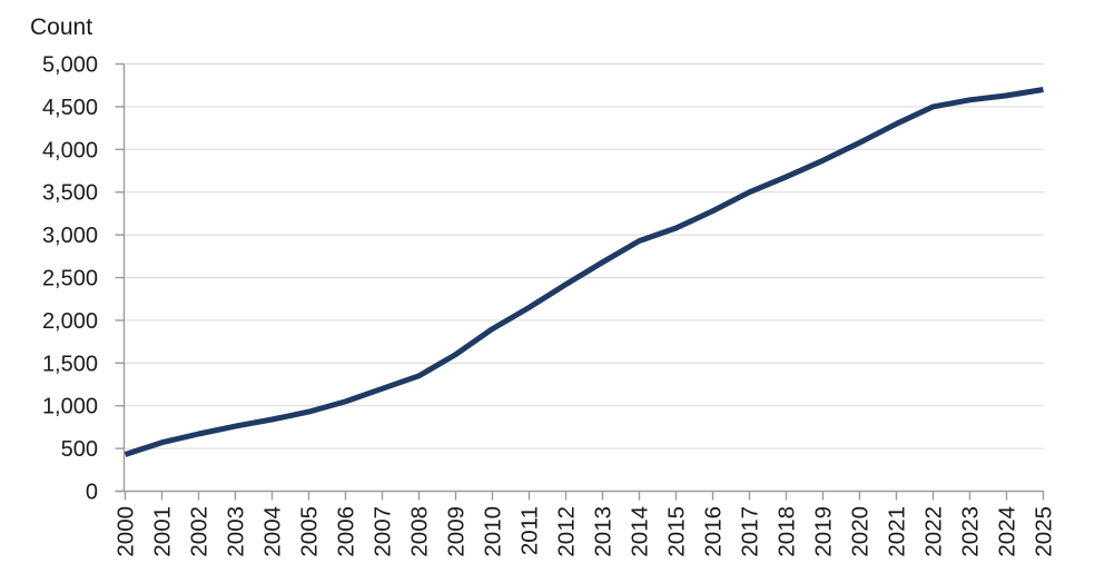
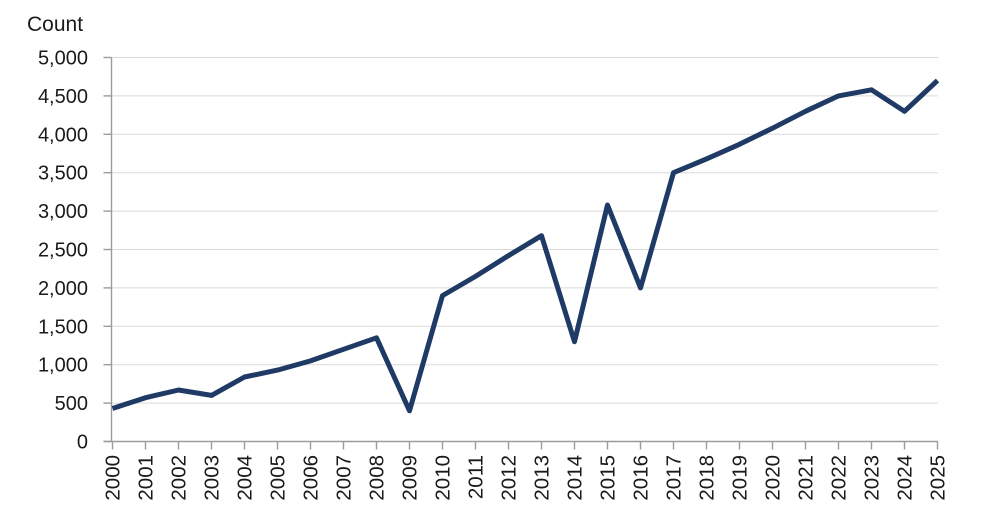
2003: 800 -> 600
2009: 1600 -> 400
2014: 2900 -> 1300
2016: 3300 -> 2000
2024: 4600 -> 4300
